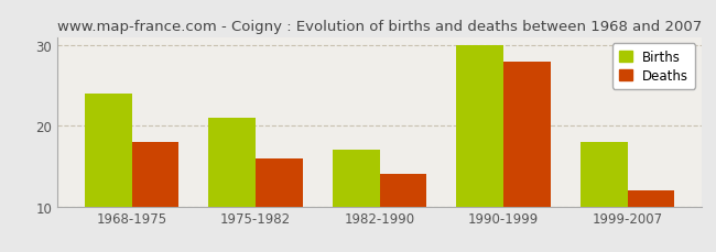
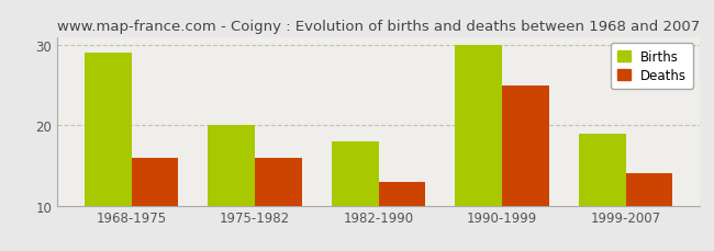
Births/1968-1975: 24 -> 29
Deaths/1968-1975: 18 -> 16
Births/1975-1982: 21 -> 20
Births/1982-1990: 17 -> 18
Deaths/1982-1990: 14 -> 13
Deaths/1990-1999: 28 -> 25
Births/1999-2007: 18 -> 19
Deaths/1999-2007: 12 -> 14
